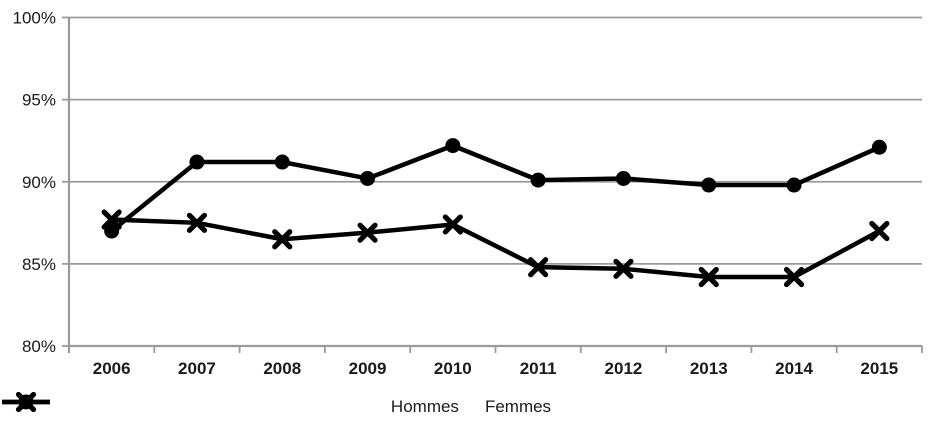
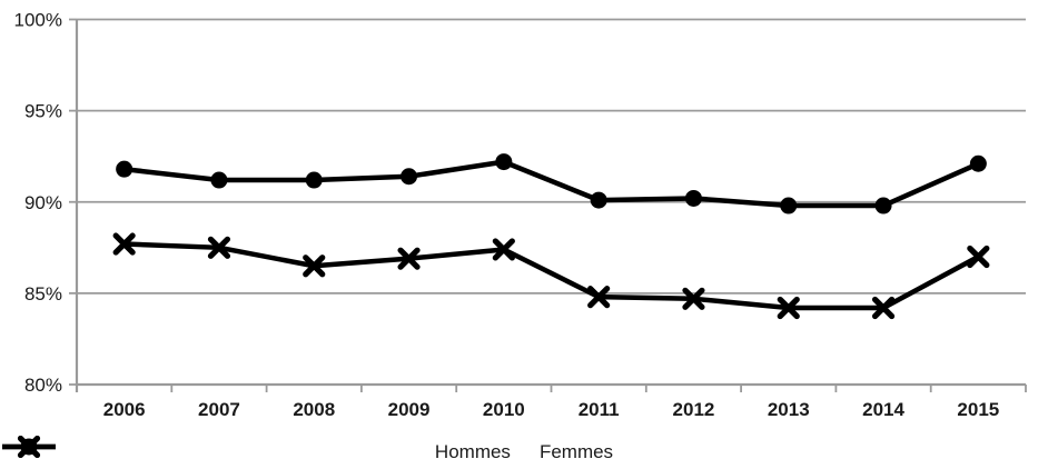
Femmes/2006: 87.0% -> 91.8%
Femmes/2009: 90.2% -> 91.4%
